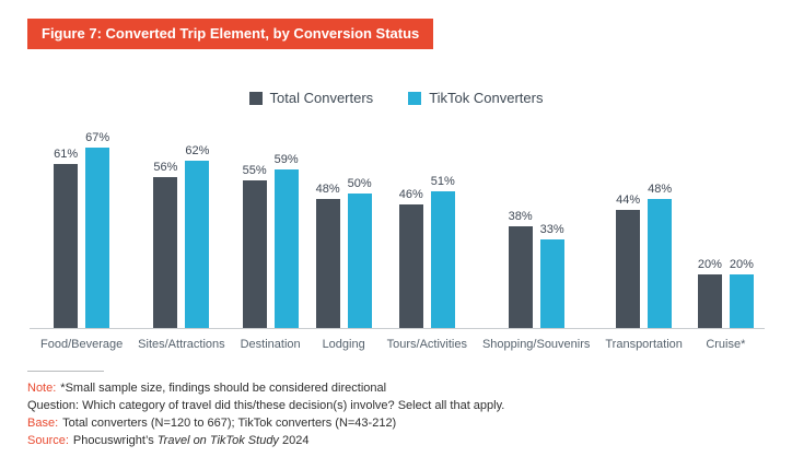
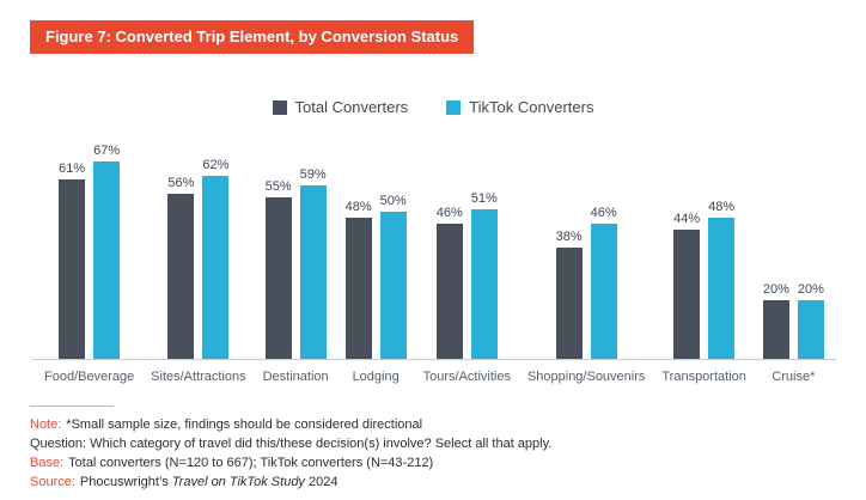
TikTok Converters/Shopping/Souvenirs: 33% -> 46%
